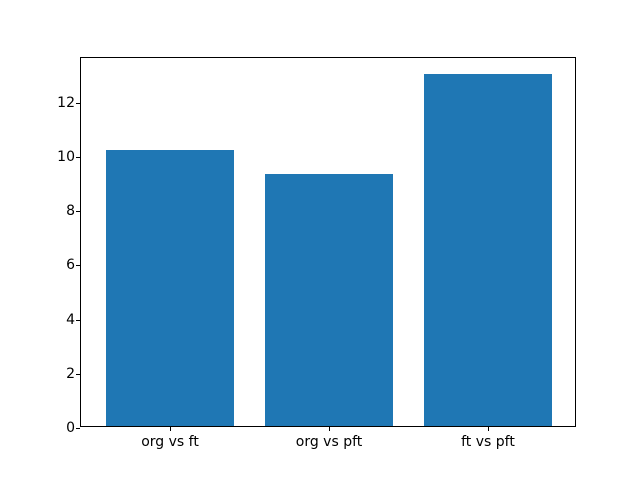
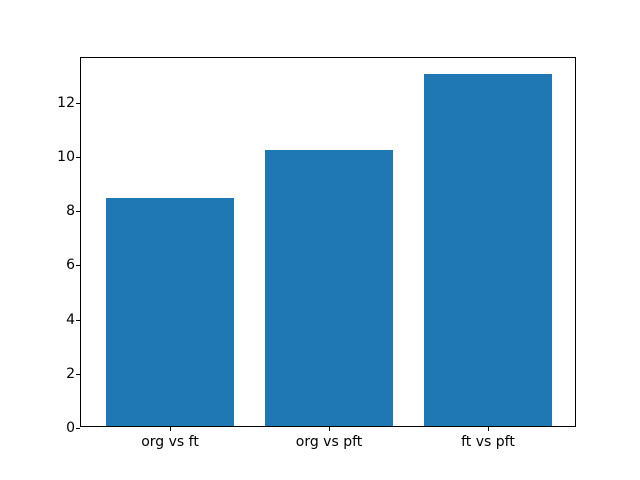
org vs ft: 10.2 -> 8.4
org vs pft: 9.3 -> 10.2
